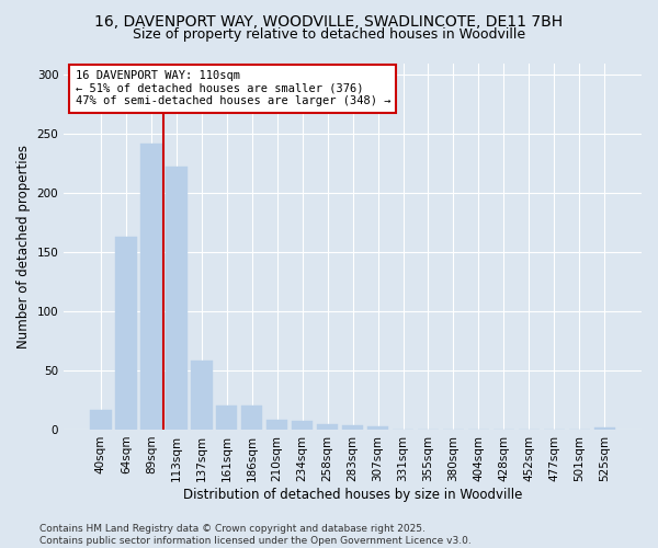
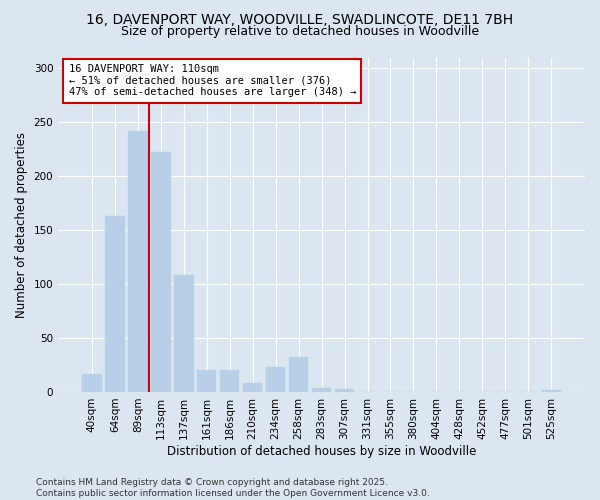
137sqm: 58 -> 108
234sqm: 7 -> 23
258sqm: 5 -> 32
